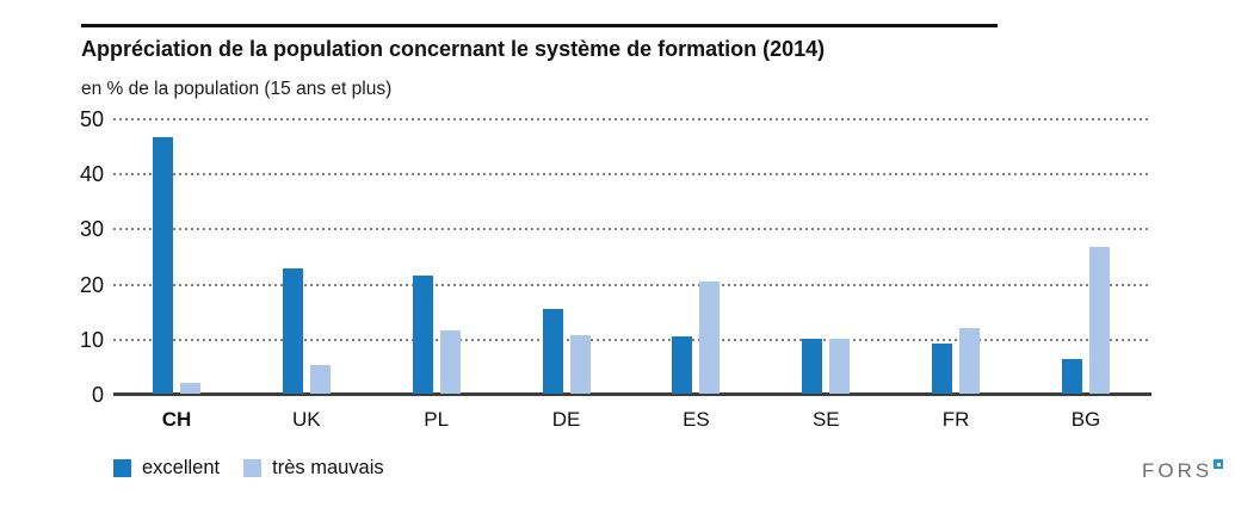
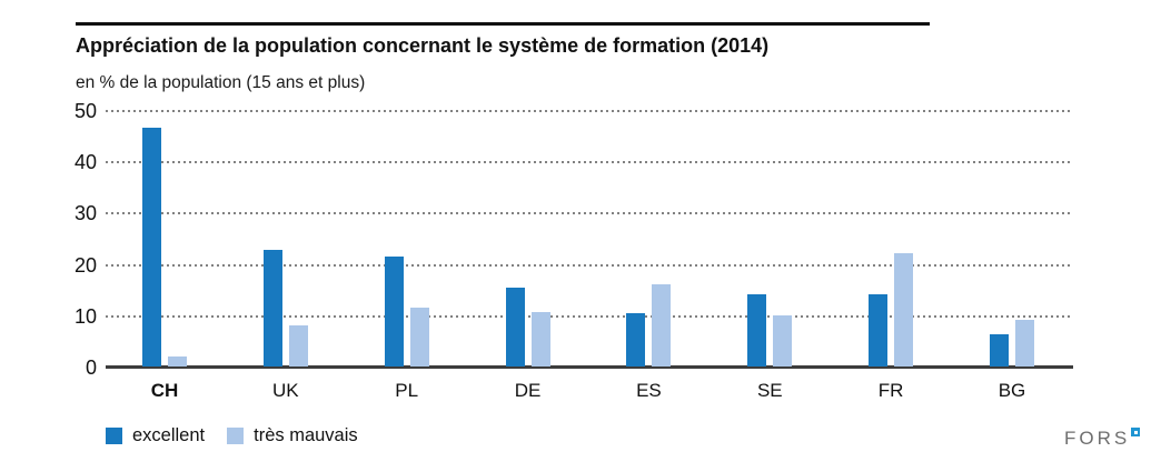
très mauvais/UK: 5 -> 8
très mauvais/ES: 20 -> 16
excellent/SE: 10 -> 14
excellent/FR: 9 -> 14
très mauvais/FR: 12 -> 22
très mauvais/BG: 27 -> 9
